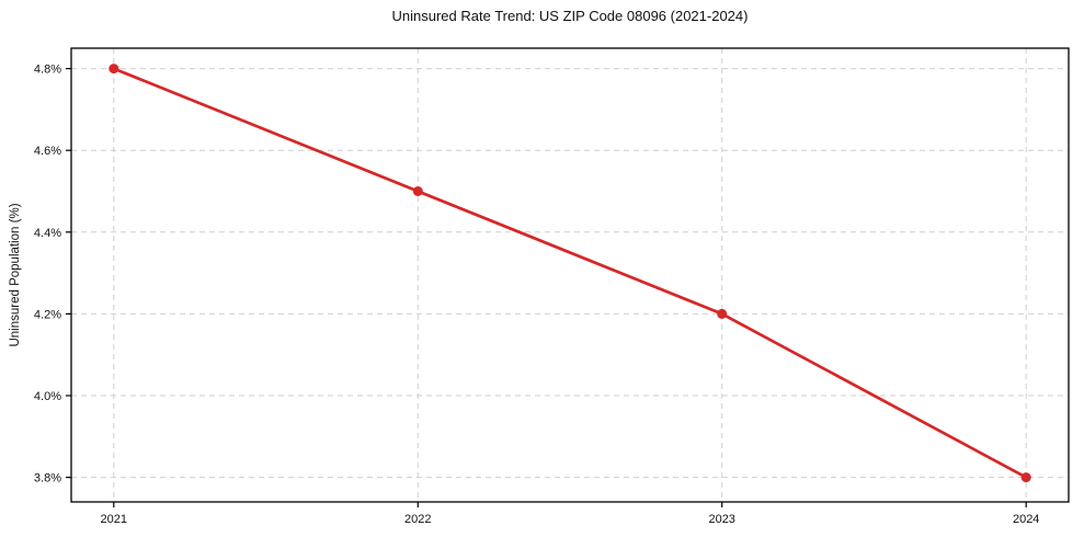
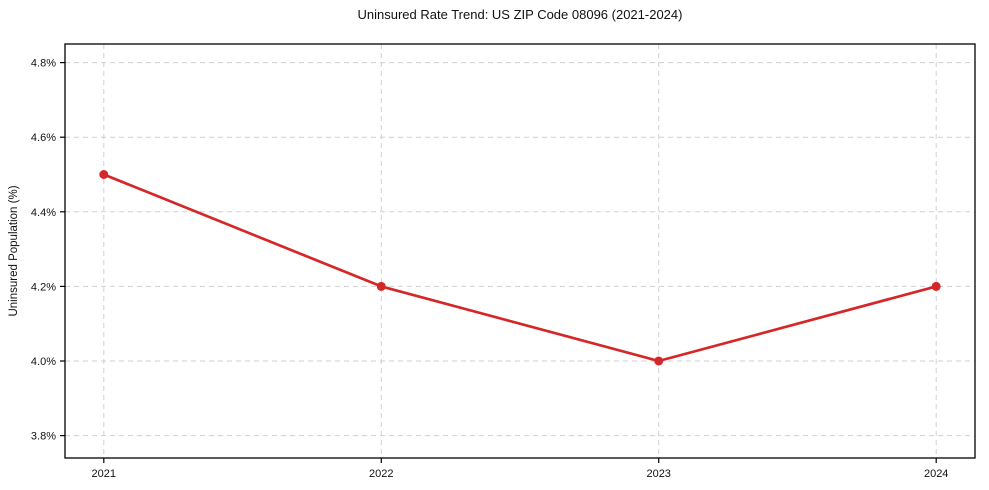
2021: 4.8% -> 4.5%
2022: 4.5% -> 4.2%
2023: 4.2% -> 4.0%
2024: 3.8% -> 4.2%
